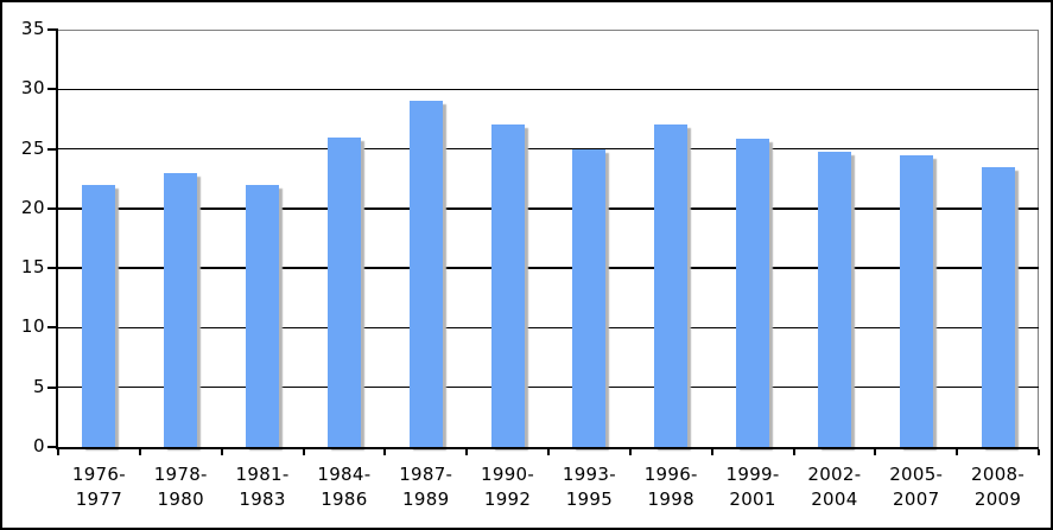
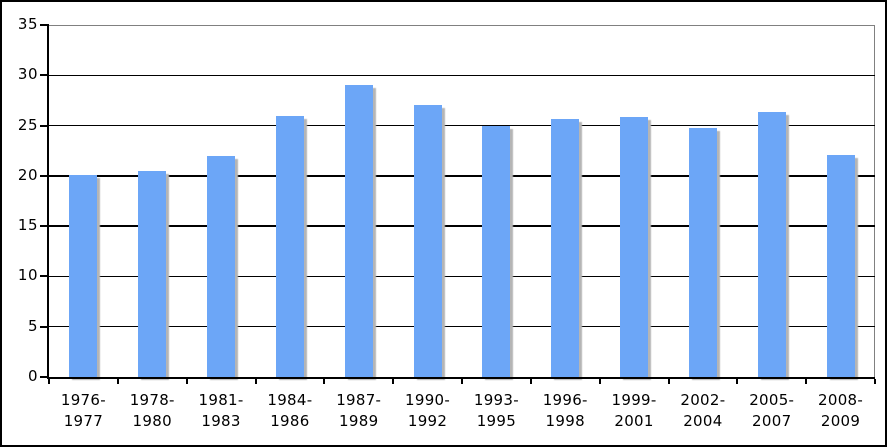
1976-1977: 22.0 -> 20.1
1978-1980: 23.0 -> 20.5
1996-1998: 27.0 -> 25.7
2005-2007: 24.5 -> 26.3
2008-2009: 23.5 -> 22.1
